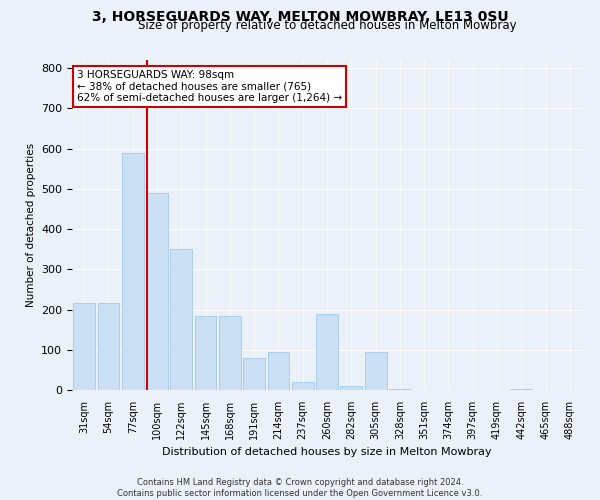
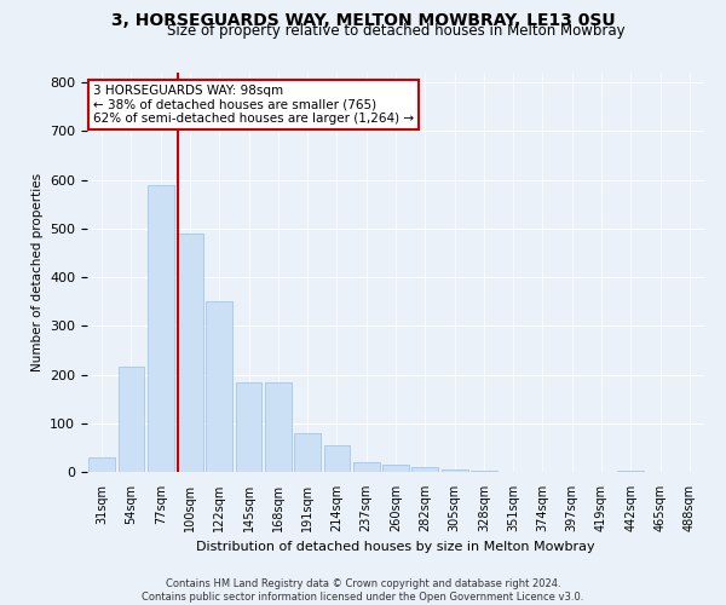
31sqm: 215 -> 30
214sqm: 95 -> 55
260sqm: 190 -> 15
305sqm: 95 -> 5
